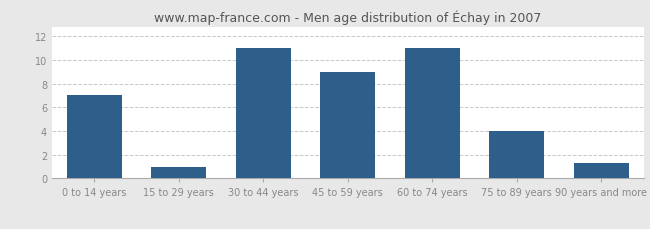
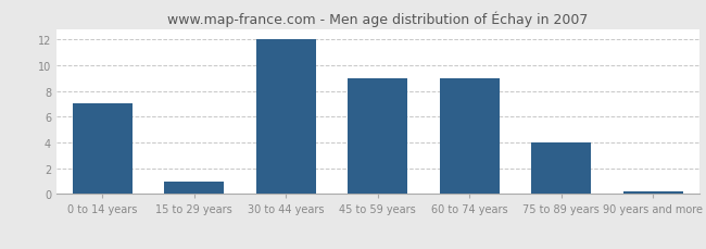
30 to 44 years: 11.0 -> 12.0
60 to 74 years: 11.0 -> 9.0
90 years and more: 1.3 -> 0.2
